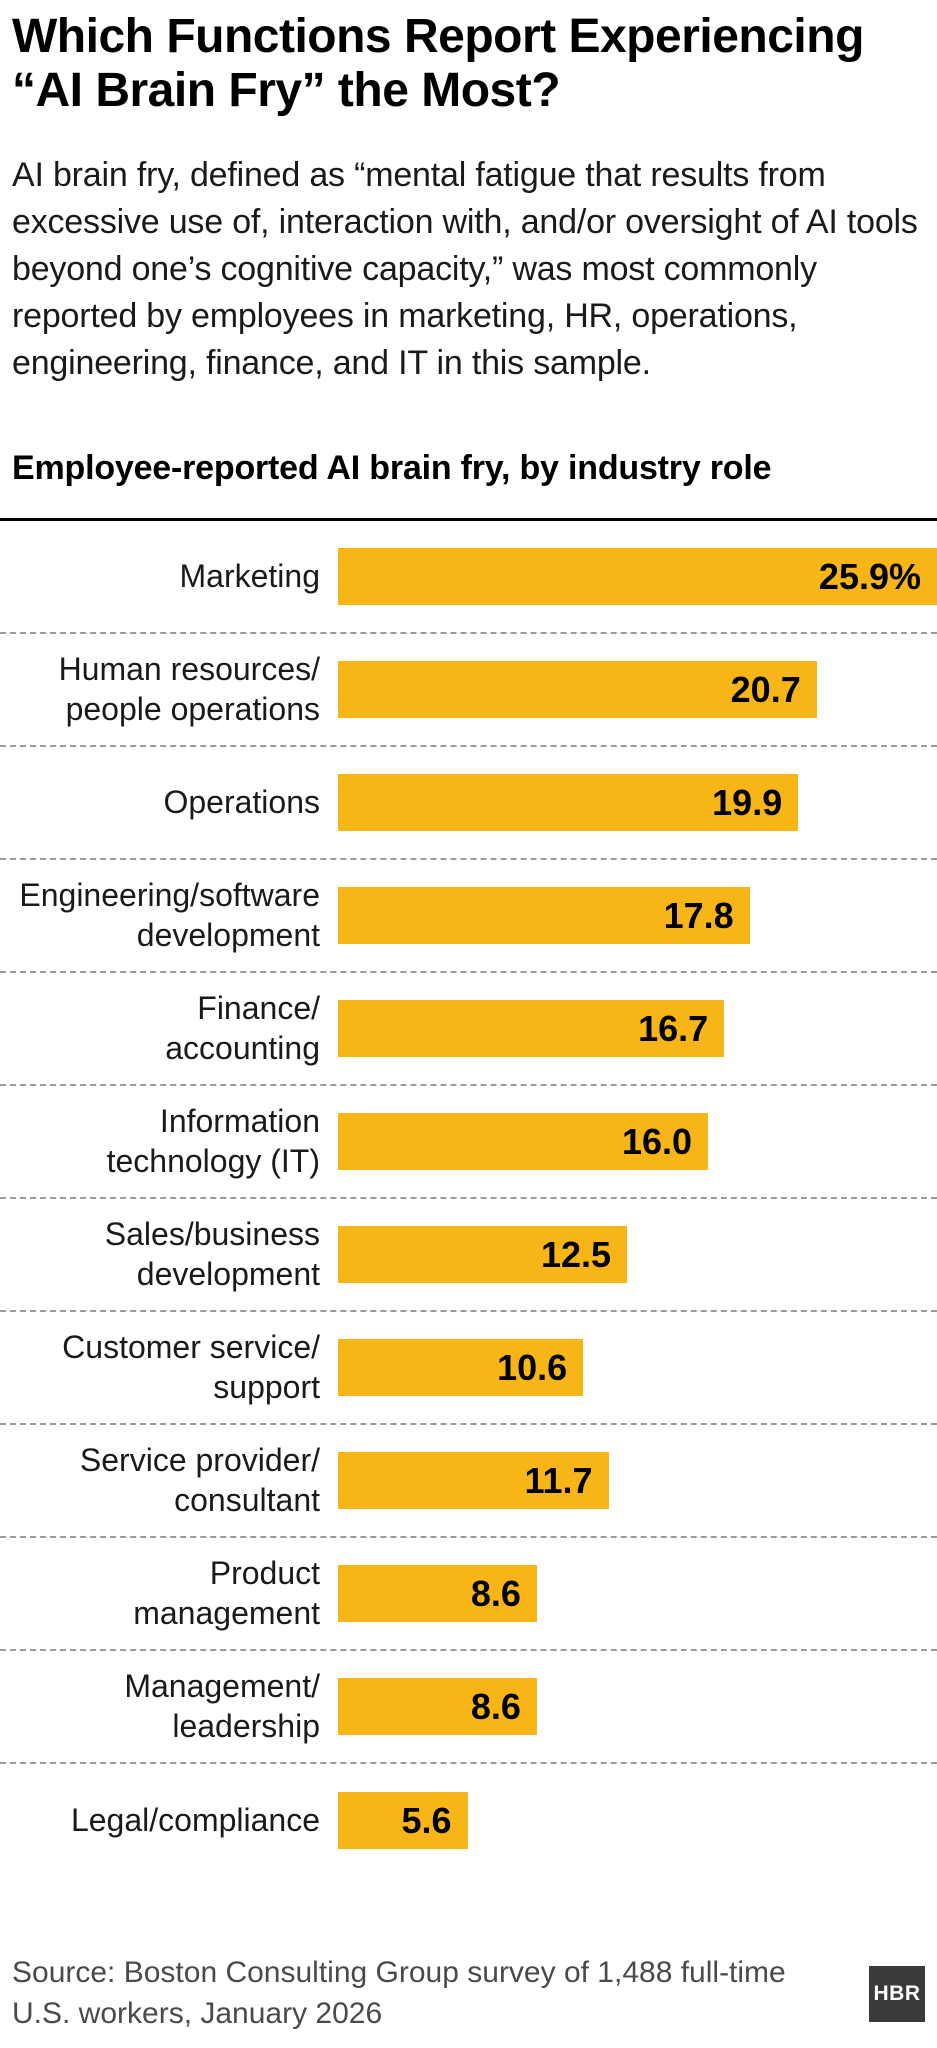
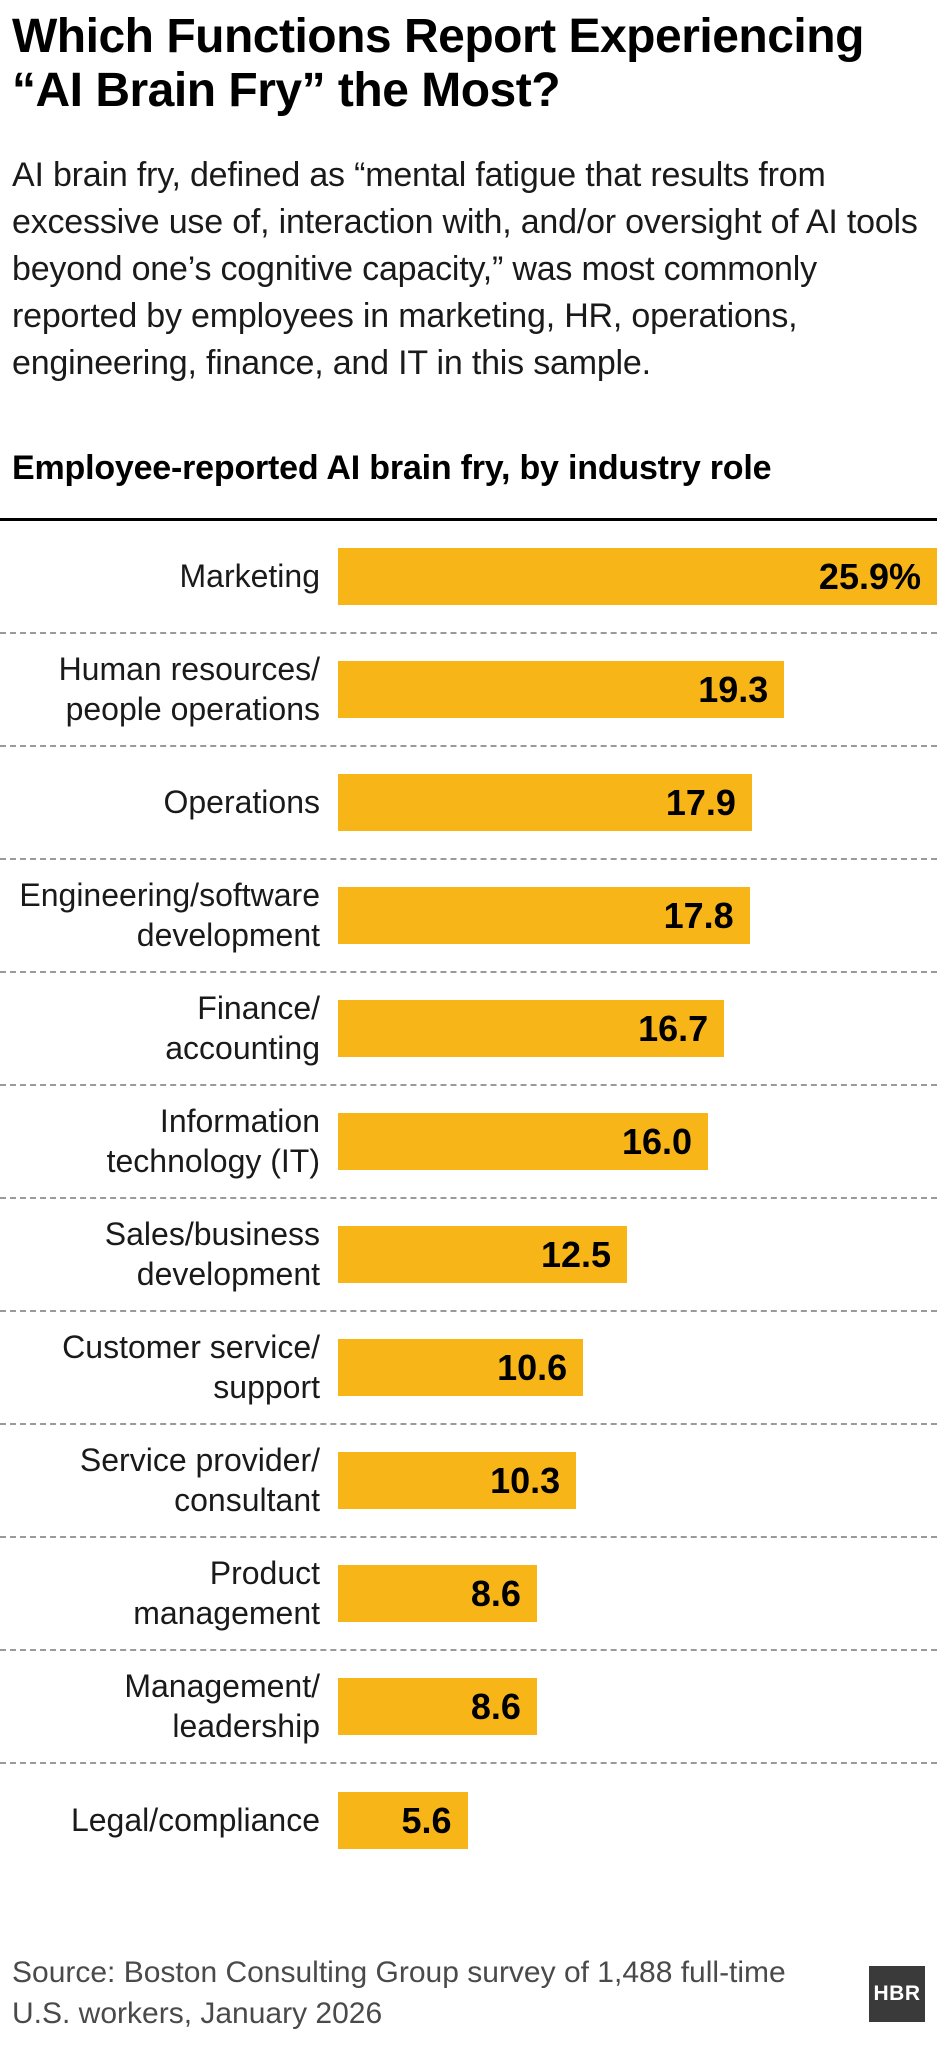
Human resources/ people operations: 20.7 -> 19.3
Operations: 19.9 -> 17.9
Service provider/ consultant: 11.7 -> 10.3
